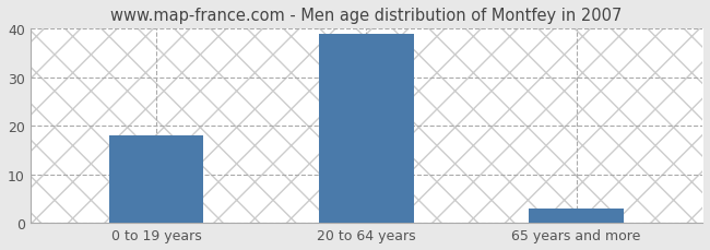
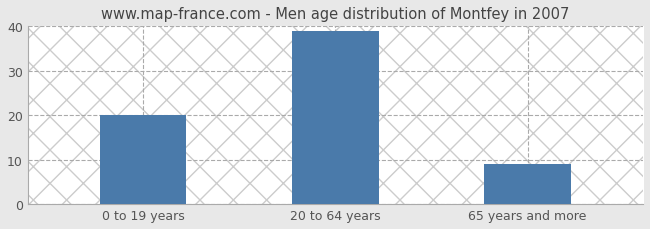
0 to 19 years: 18 -> 20
65 years and more: 3 -> 9
